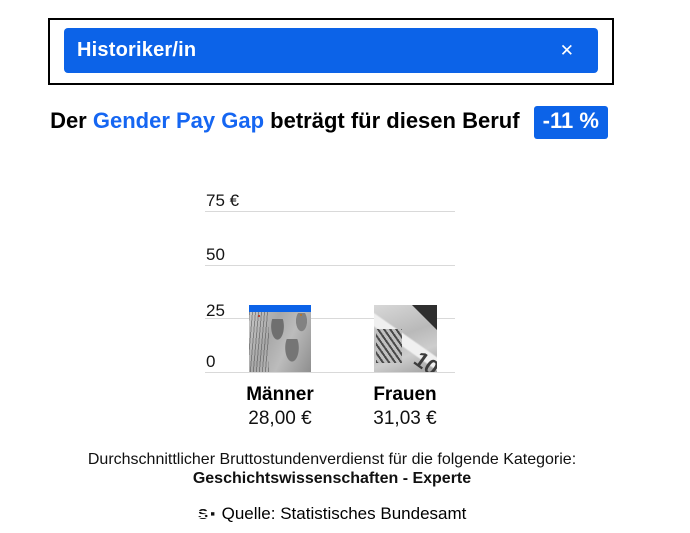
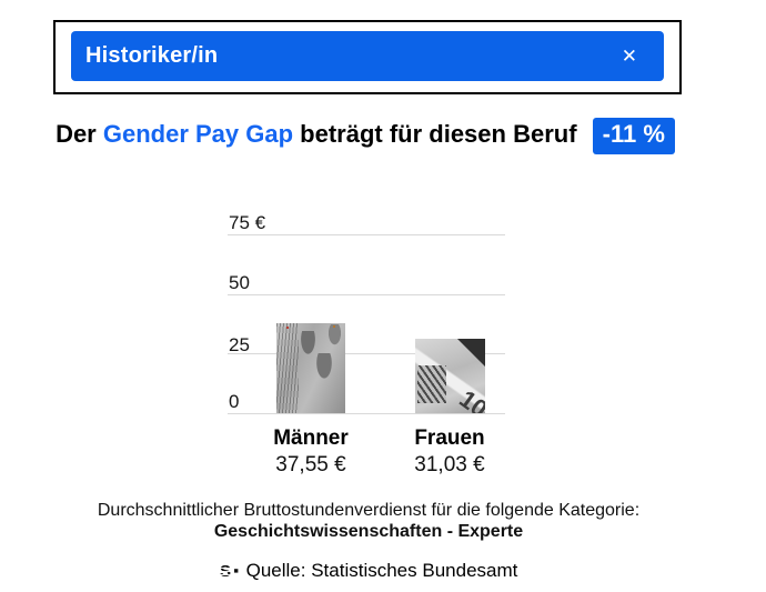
Männer: 28,00 -> 37,55
